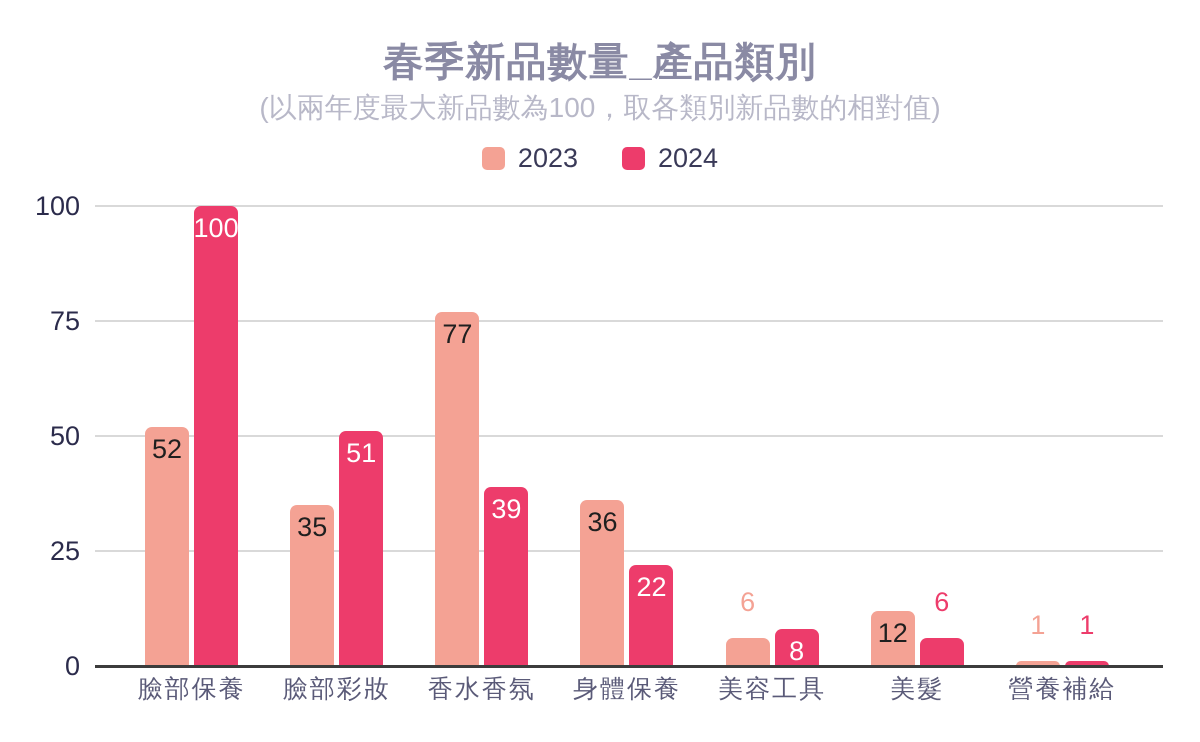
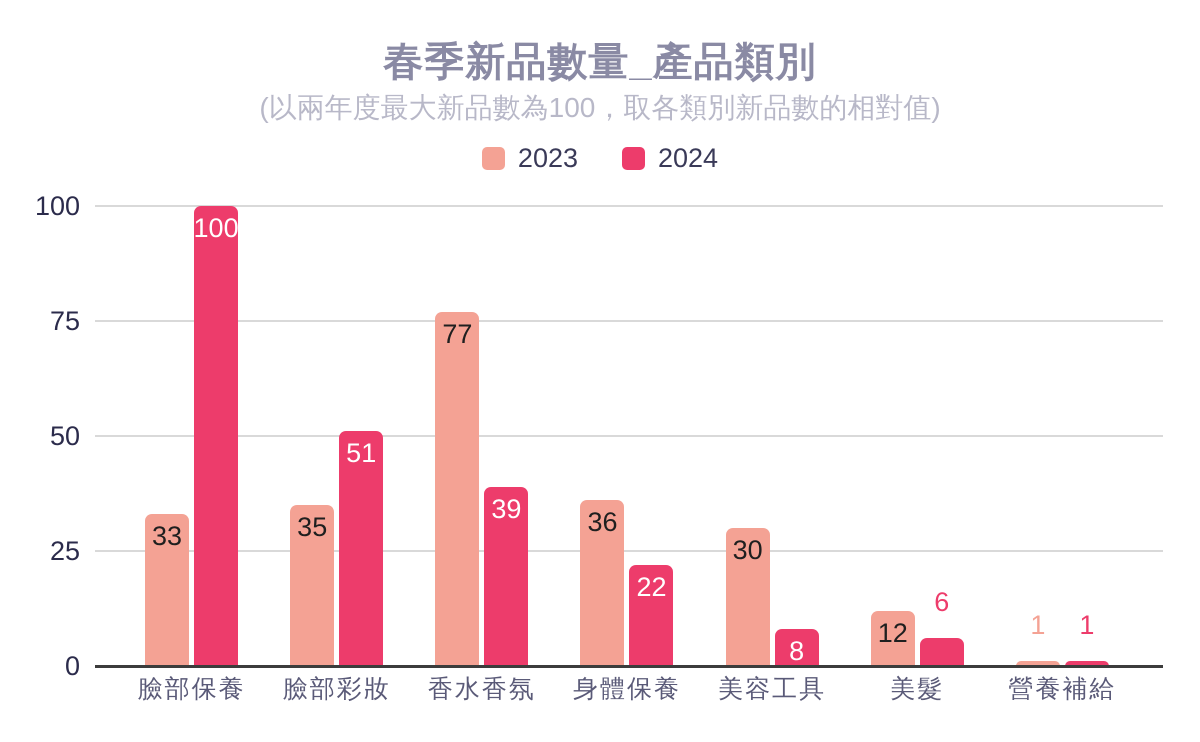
2023/臉部保養: 52 -> 33
2023/美容工具: 6 -> 30
